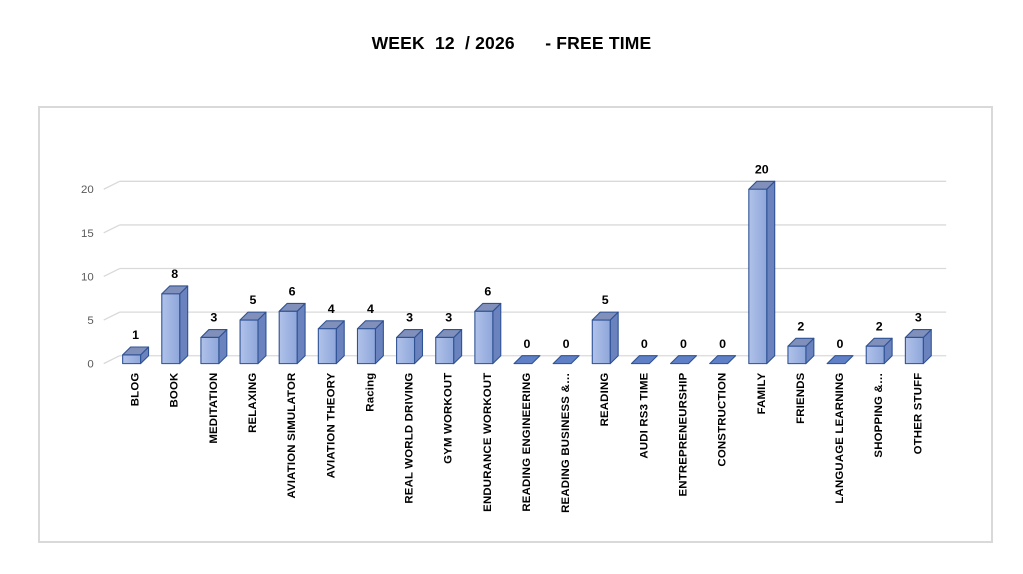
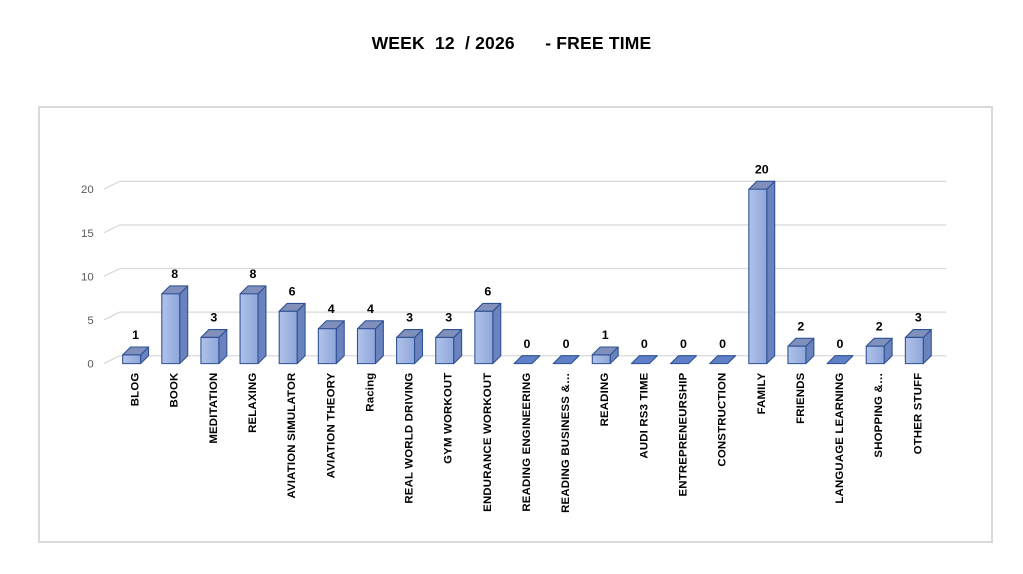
RELAXING: 5 -> 8
READING: 5 -> 1
